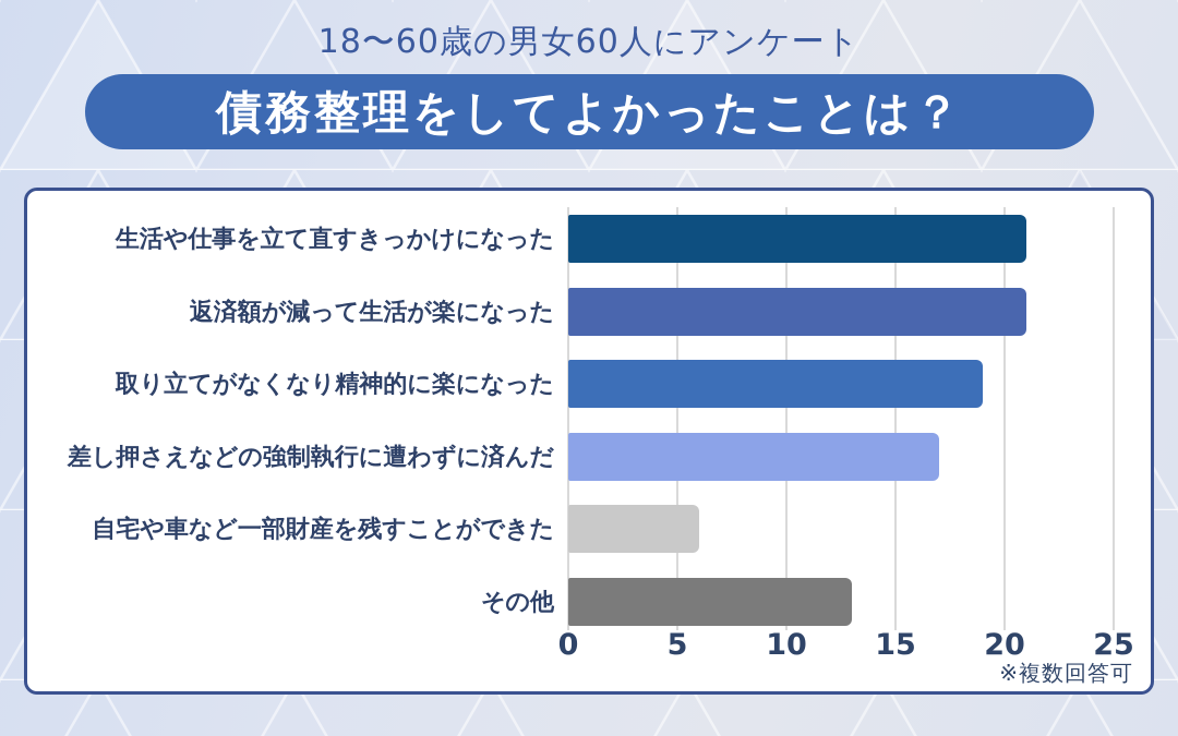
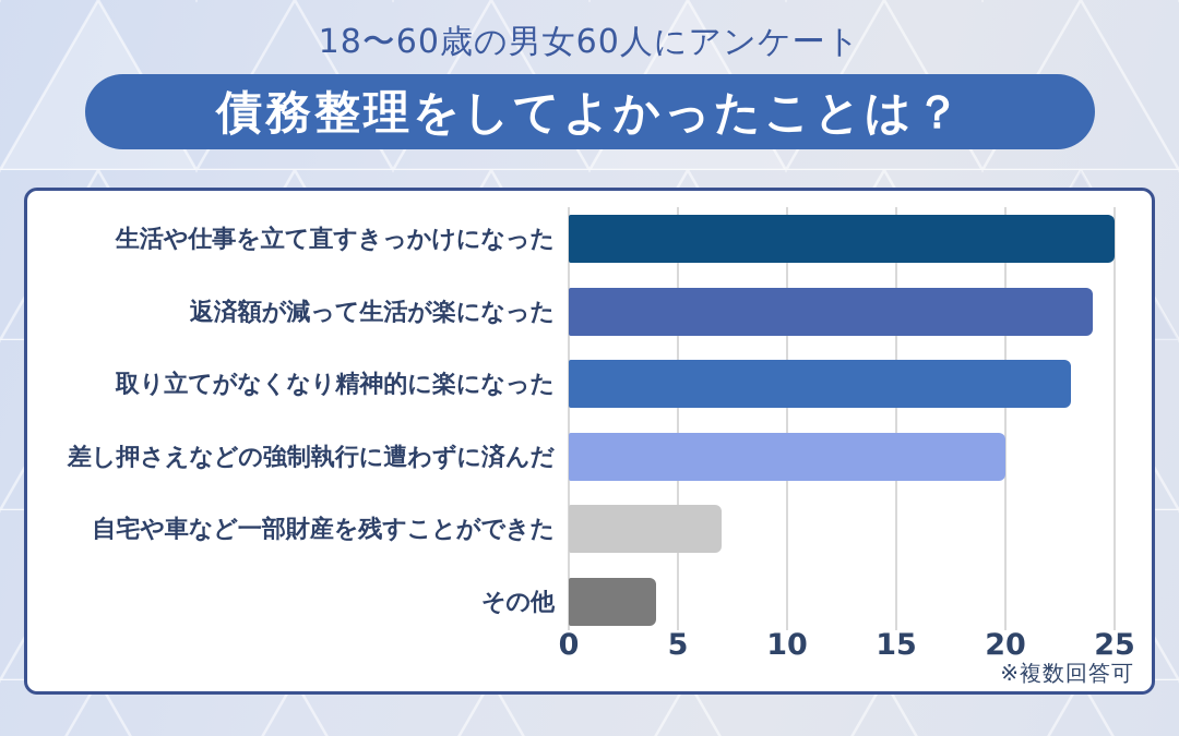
生活や仕事を立て直すきっかけになった: 21 -> 25
返済額が減って生活が楽になった: 21 -> 24
取り立てがなくなり精神的に楽になった: 19 -> 23
差し押さえなどの強制執行に遭わずに済んだ: 17 -> 20
自宅や車など一部財産を残すことができた: 6 -> 7
その他: 13 -> 4
